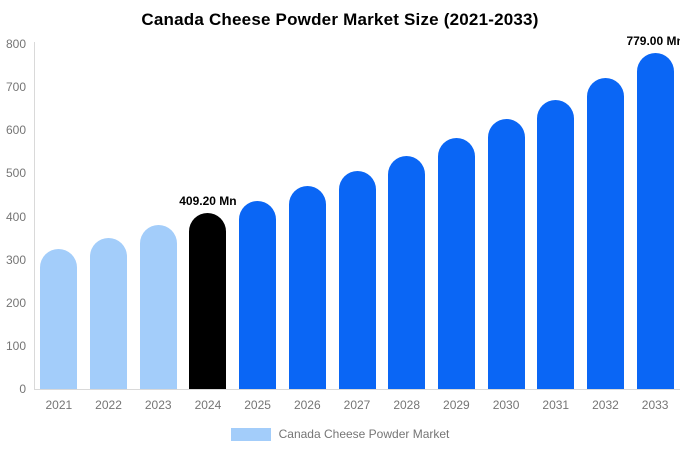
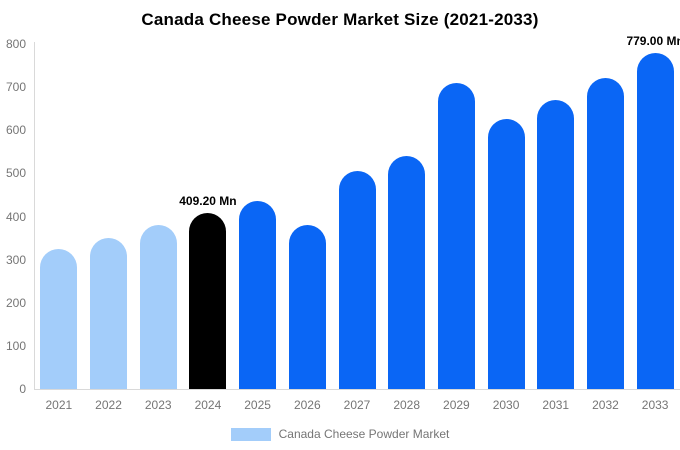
2026: 470 -> 380
2029: 580 -> 710
